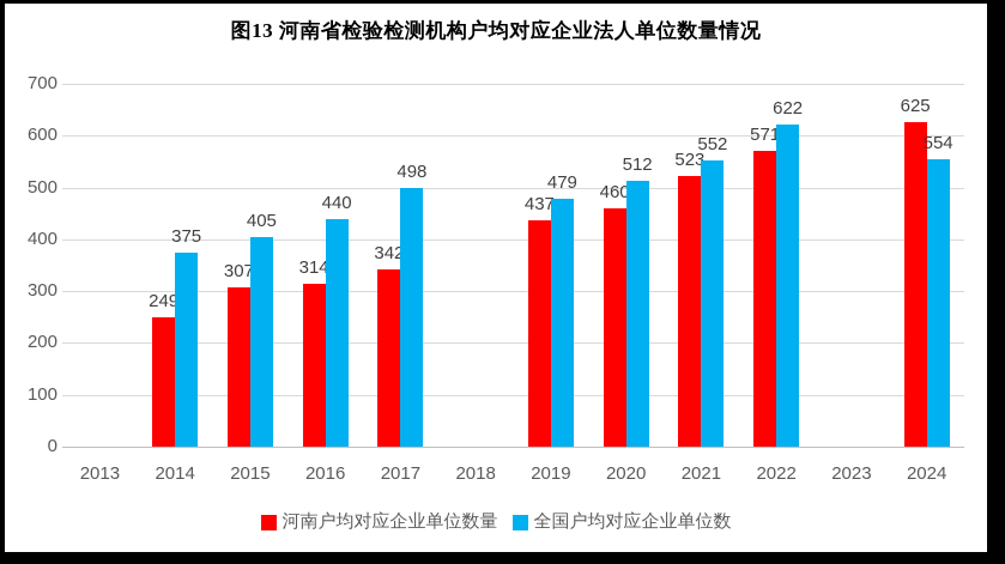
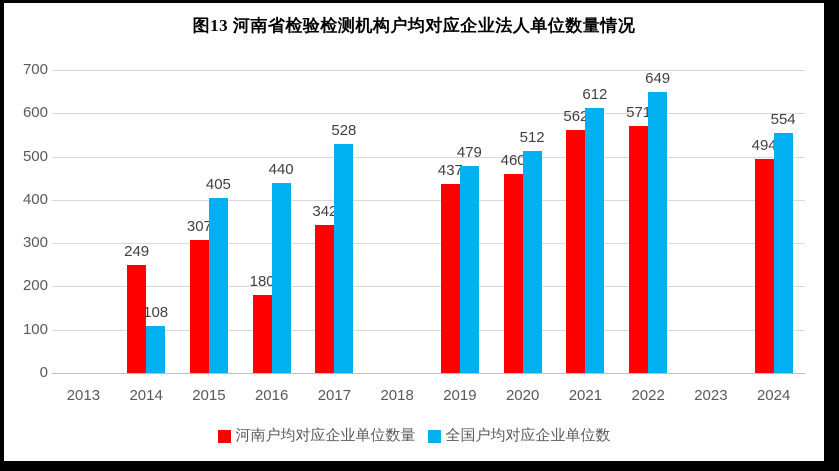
全国户均对应企业单位数/2014: 375 -> 108
河南户均对应企业单位数量/2016: 314 -> 180
全国户均对应企业单位数/2017: 498 -> 528
河南户均对应企业单位数量/2021: 523 -> 562
全国户均对应企业单位数/2021: 552 -> 612
全国户均对应企业单位数/2022: 622 -> 649
河南户均对应企业单位数量/2024: 625 -> 494
